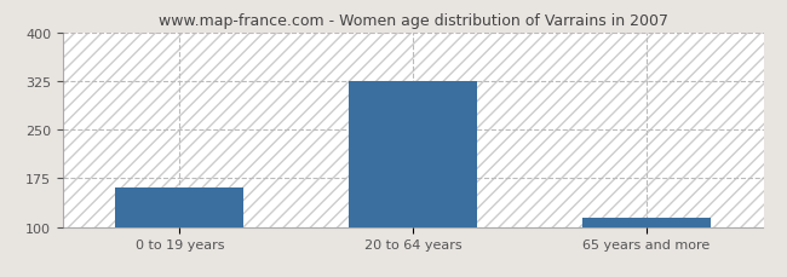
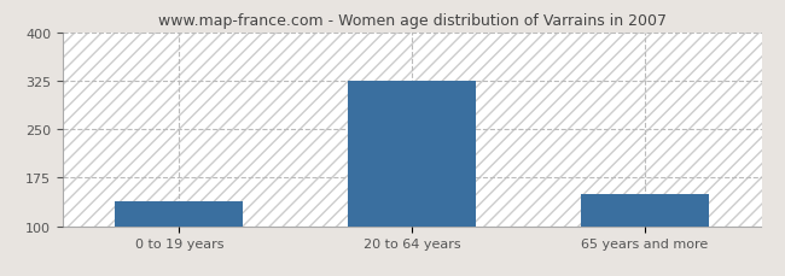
0 to 19 years: 160 -> 138
65 years and more: 115 -> 150
